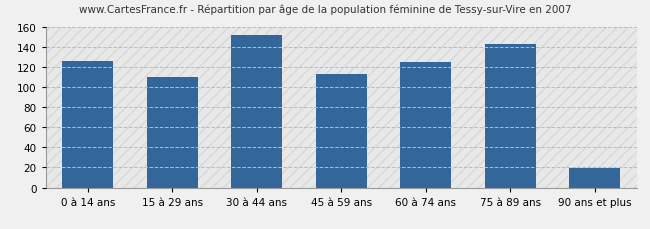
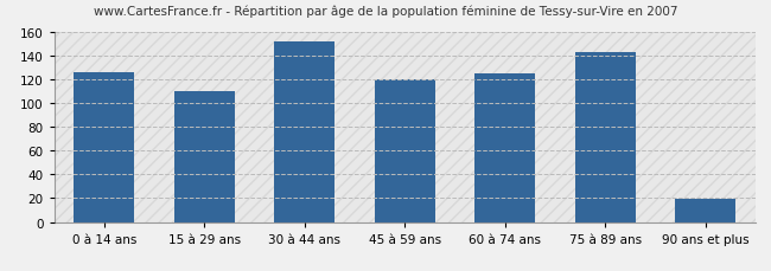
45 à 59 ans: 113 -> 120
